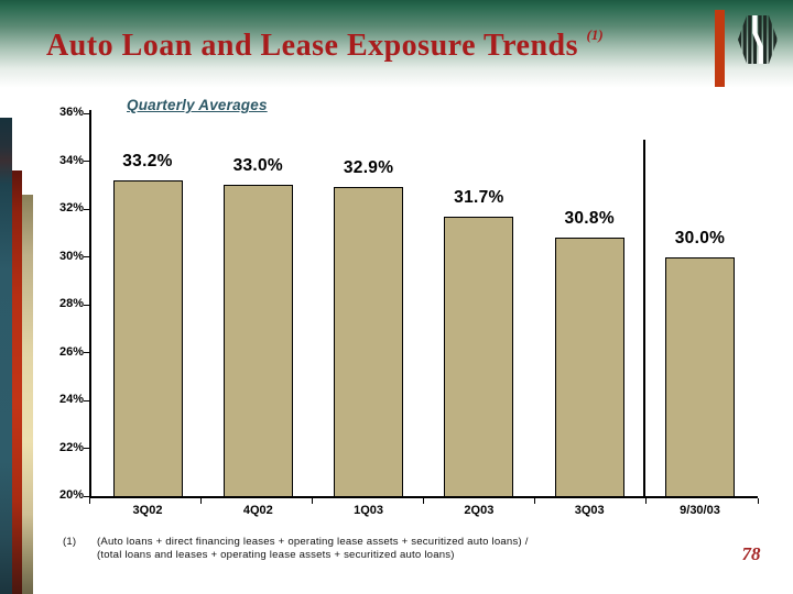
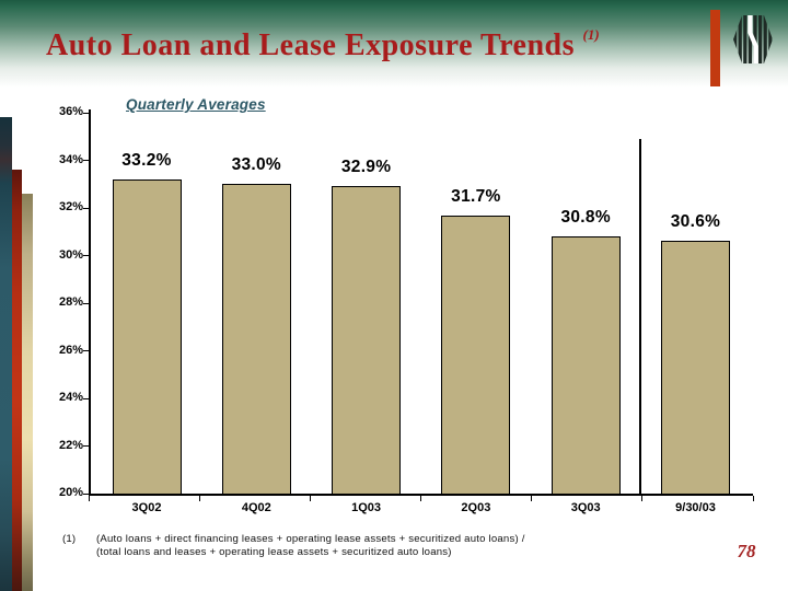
9/30/03: 30.0% -> 30.6%
